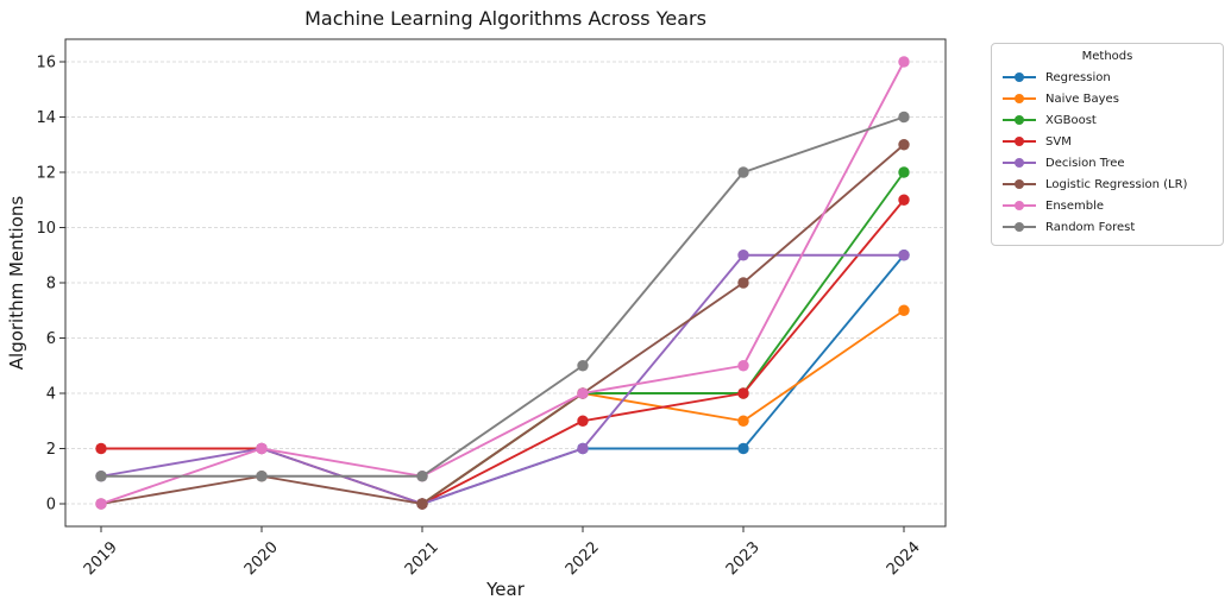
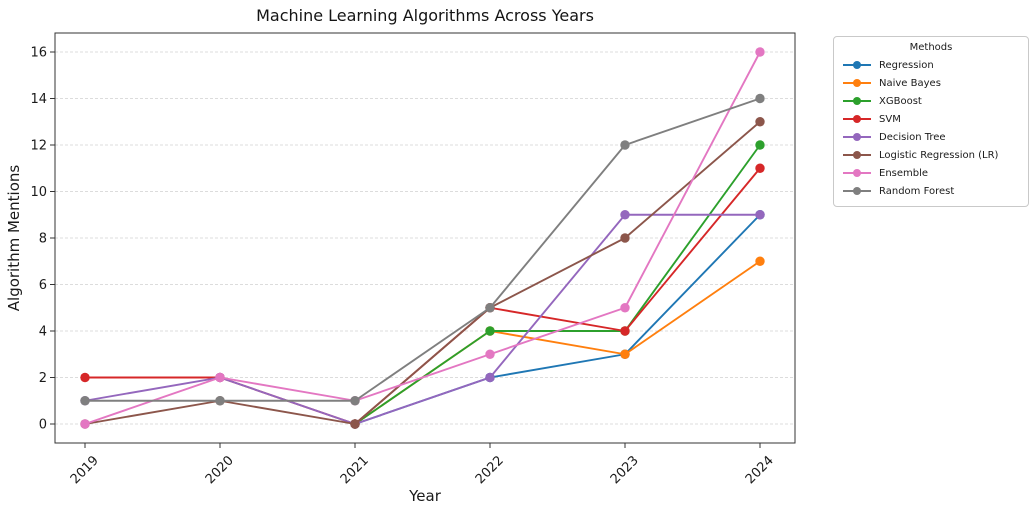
SVM/2022: 3 -> 5
Logistic Regression (LR)/2022: 4 -> 5
Ensemble/2022: 4 -> 3
Regression/2023: 2 -> 3
